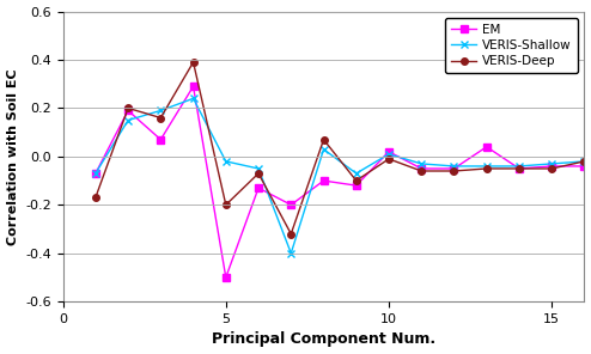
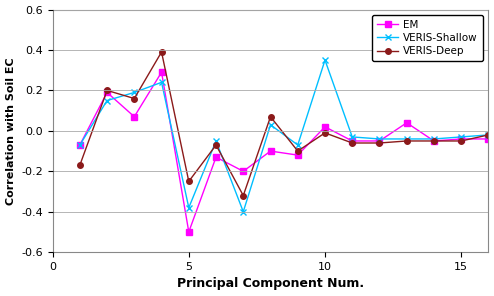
VERIS-Shallow/5: -0.02 -> -0.38
VERIS-Deep/5: -0.20 -> -0.25
VERIS-Shallow/10: 0.01 -> 0.35
